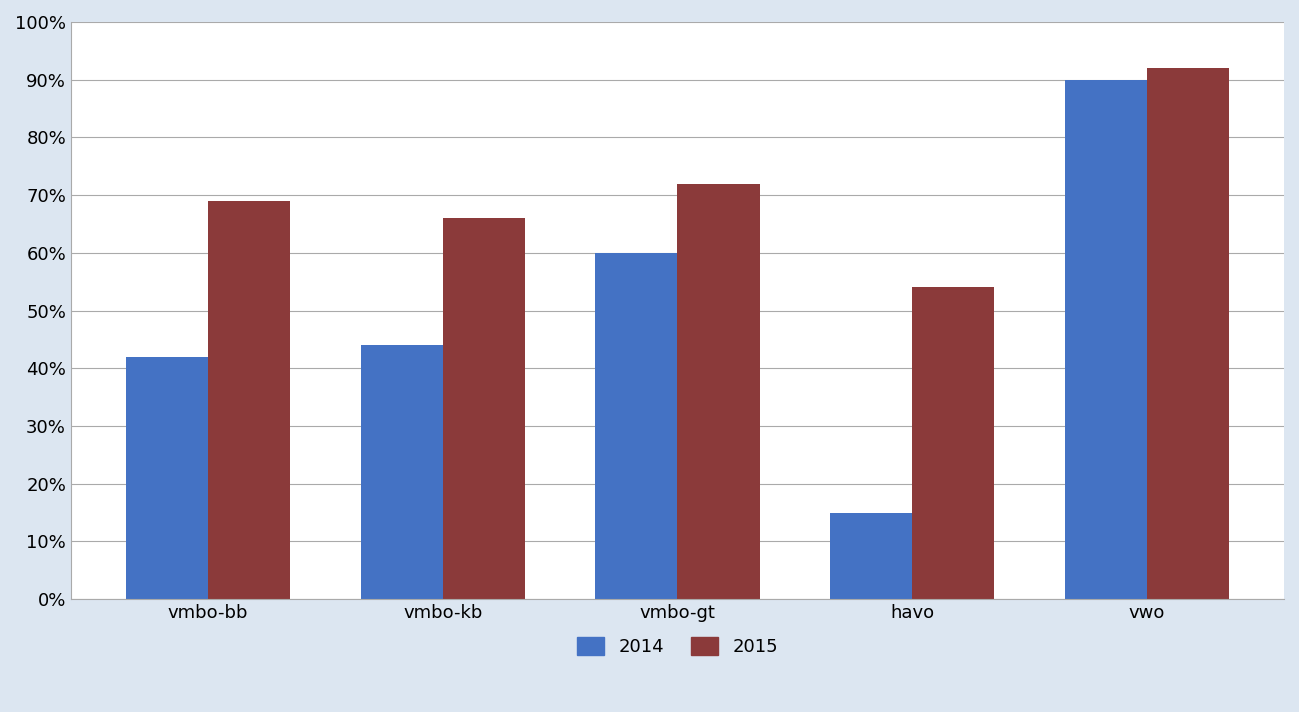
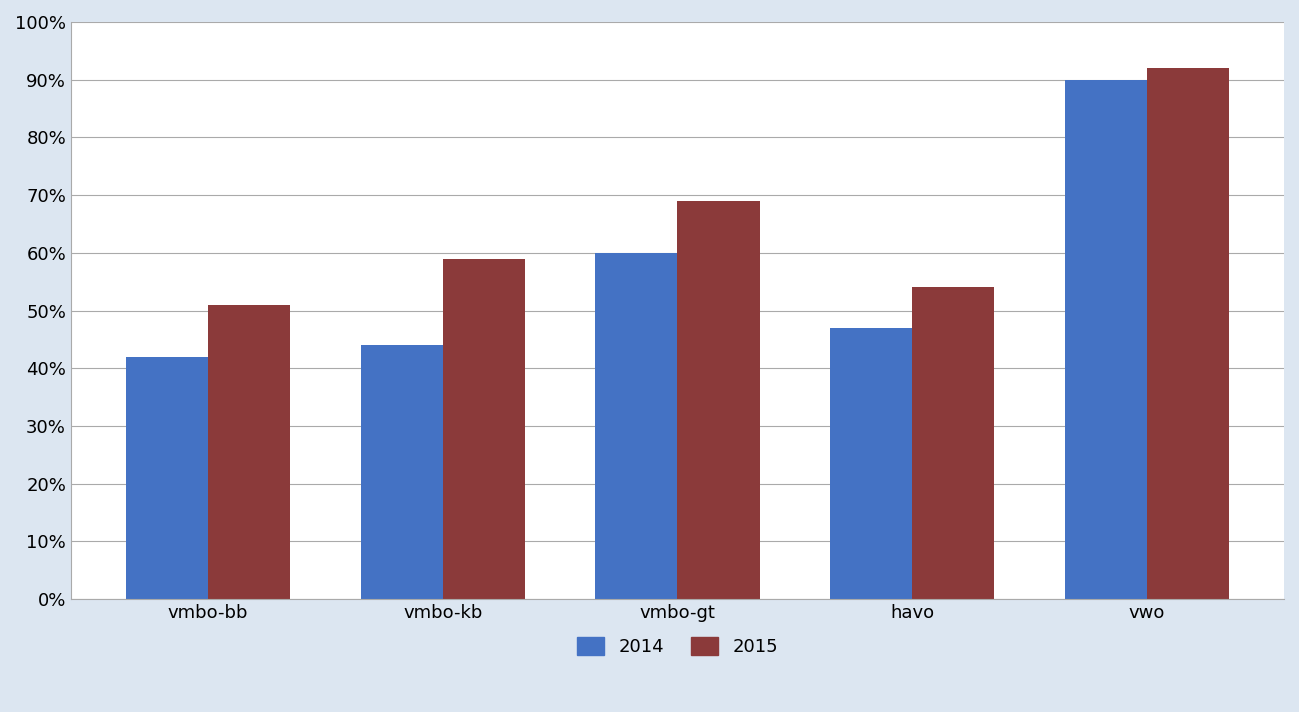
2015/vmbo-bb: 69% -> 51%
2015/vmbo-kb: 66% -> 59%
2015/vmbo-gt: 72% -> 69%
2014/havo: 15% -> 47%
